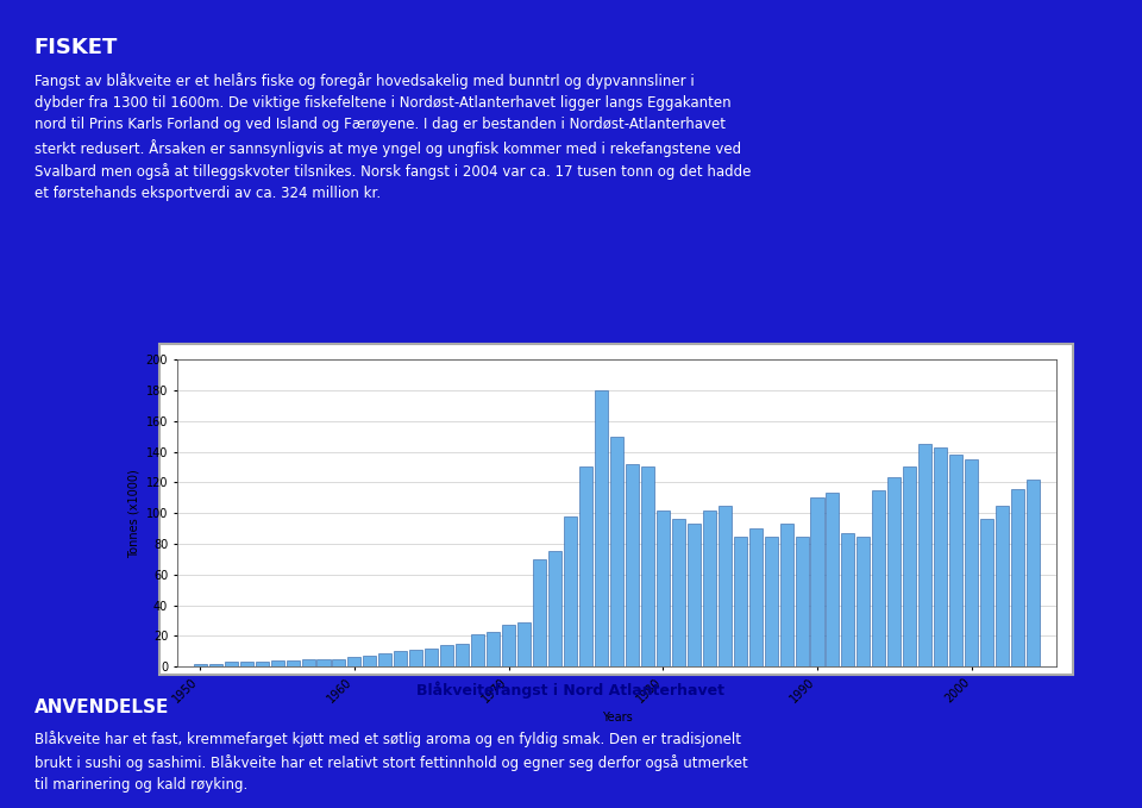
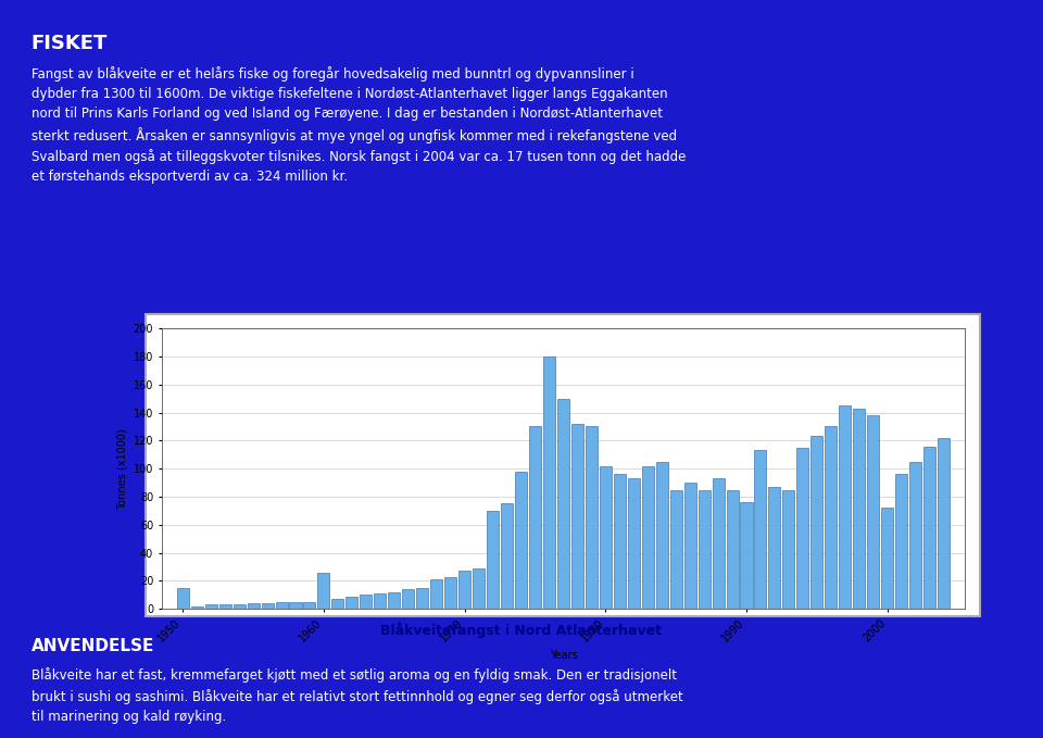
1950: 2 -> 15
1960: 6 -> 26
1990: 110 -> 76
2000: 135 -> 72
